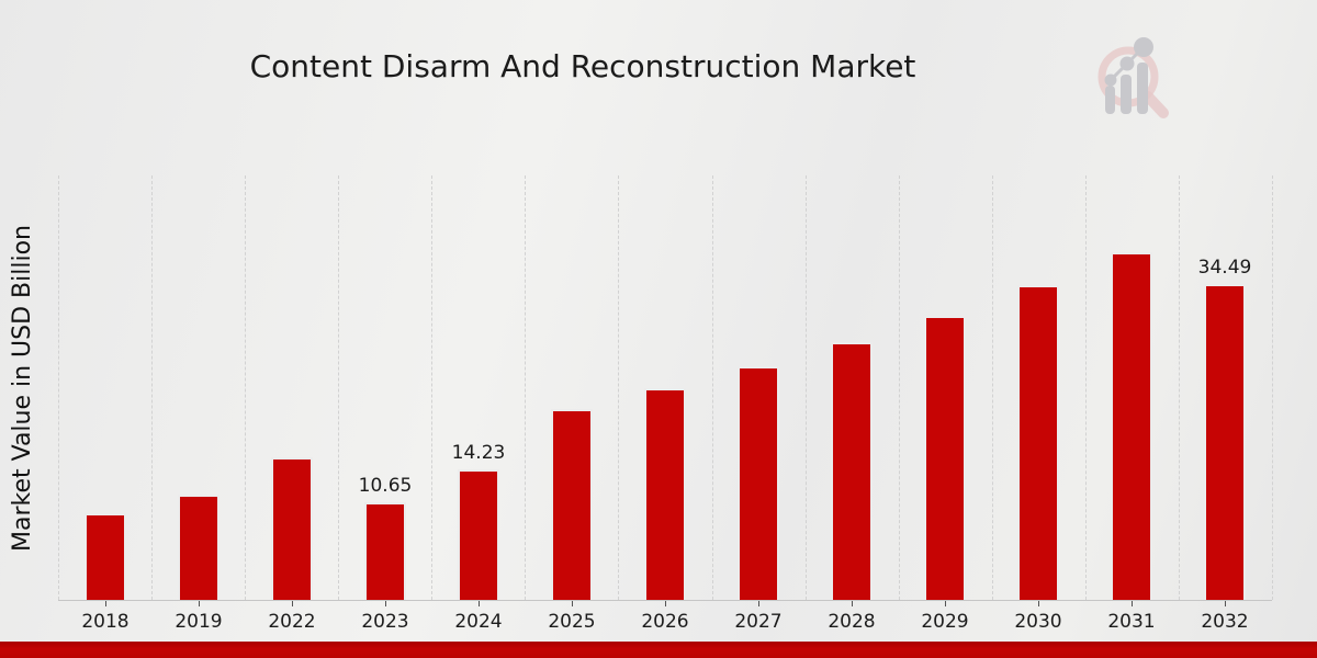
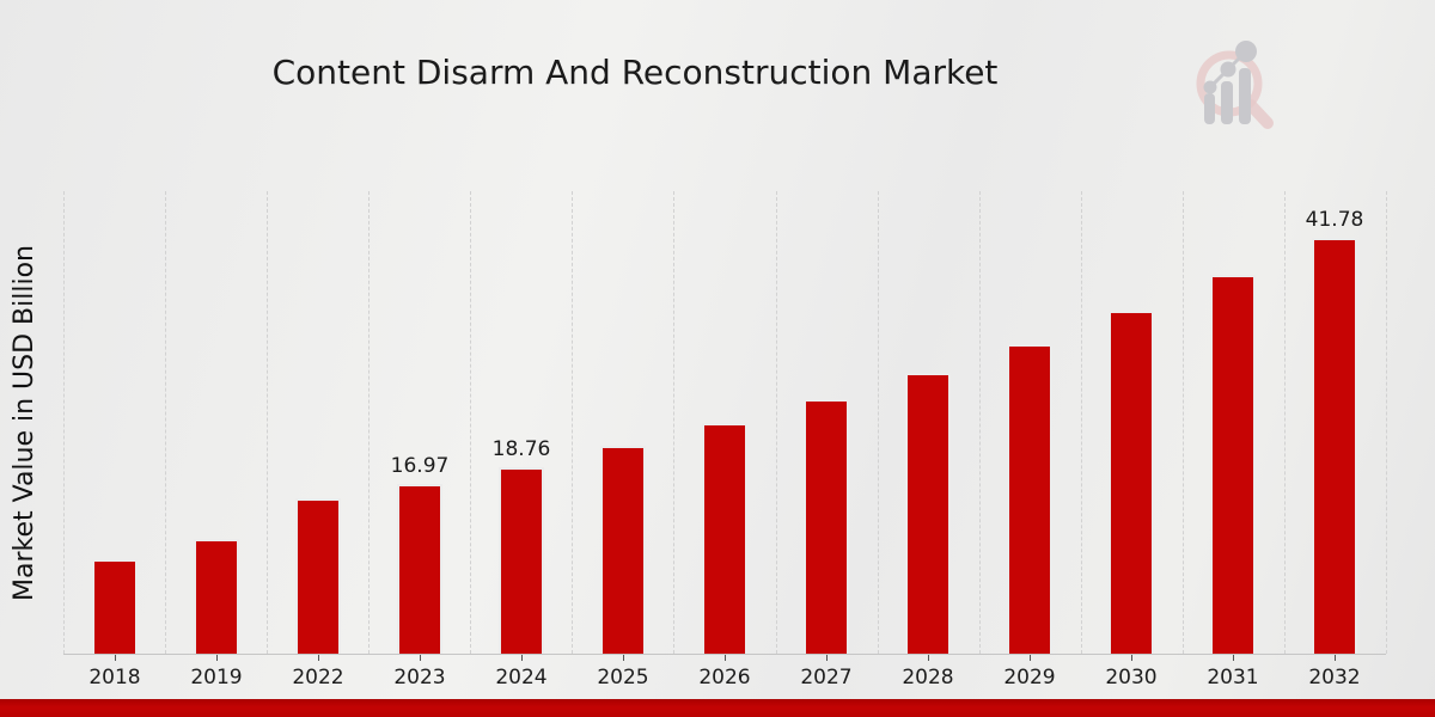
2023: 10.65 -> 16.97
2024: 14.23 -> 18.76
2032: 34.49 -> 41.78
